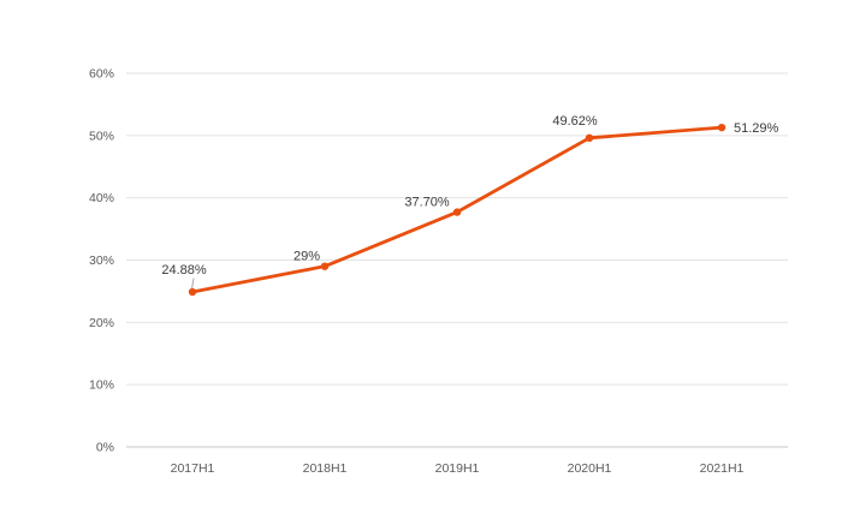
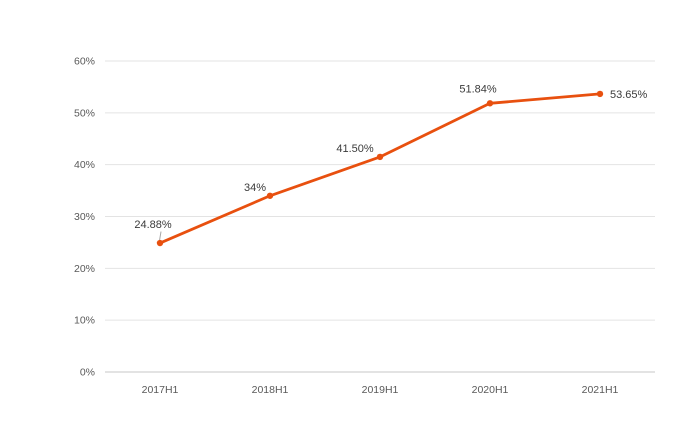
2018H1: 29% -> 34%
2019H1: 37.70% -> 41.50%
2020H1: 49.62% -> 51.84%
2021H1: 51.29% -> 53.65%
